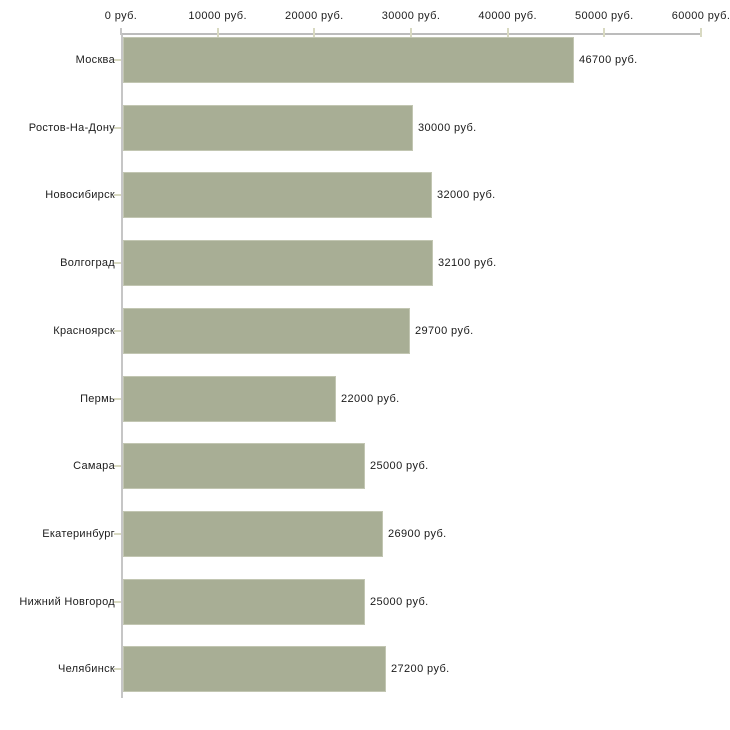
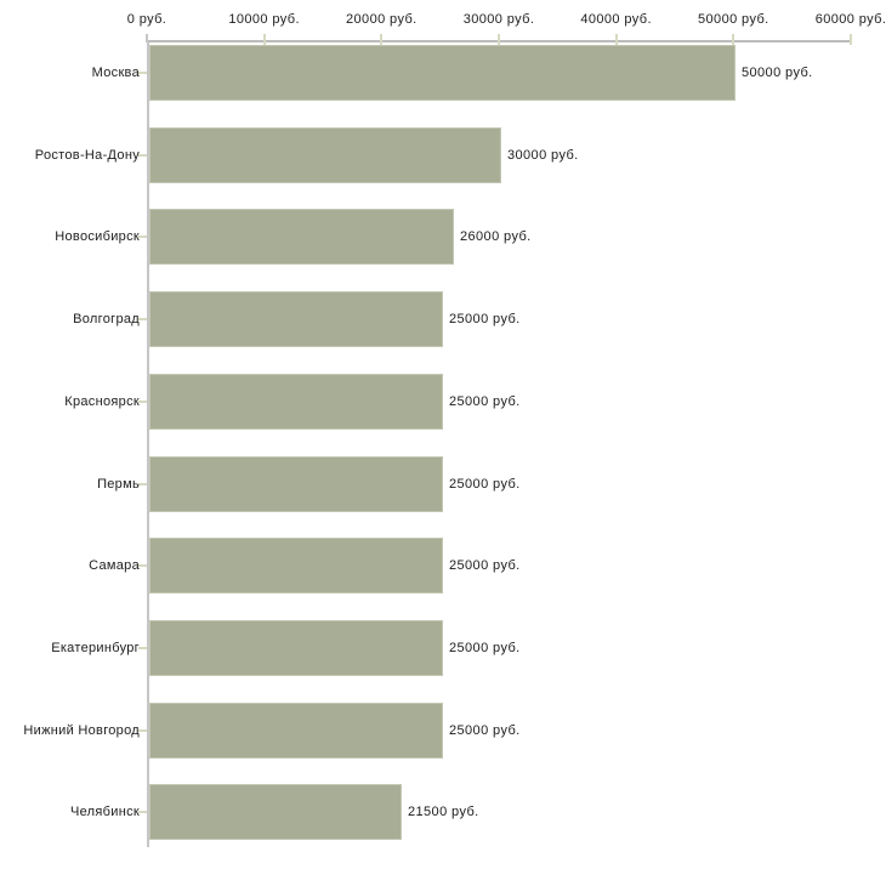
Москва: 46700 -> 50000
Новосибирск: 32000 -> 26000
Волгоград: 32100 -> 25000
Красноярск: 29700 -> 25000
Пермь: 22000 -> 25000
Екатеринбург: 26900 -> 25000
Челябинск: 27200 -> 21500
